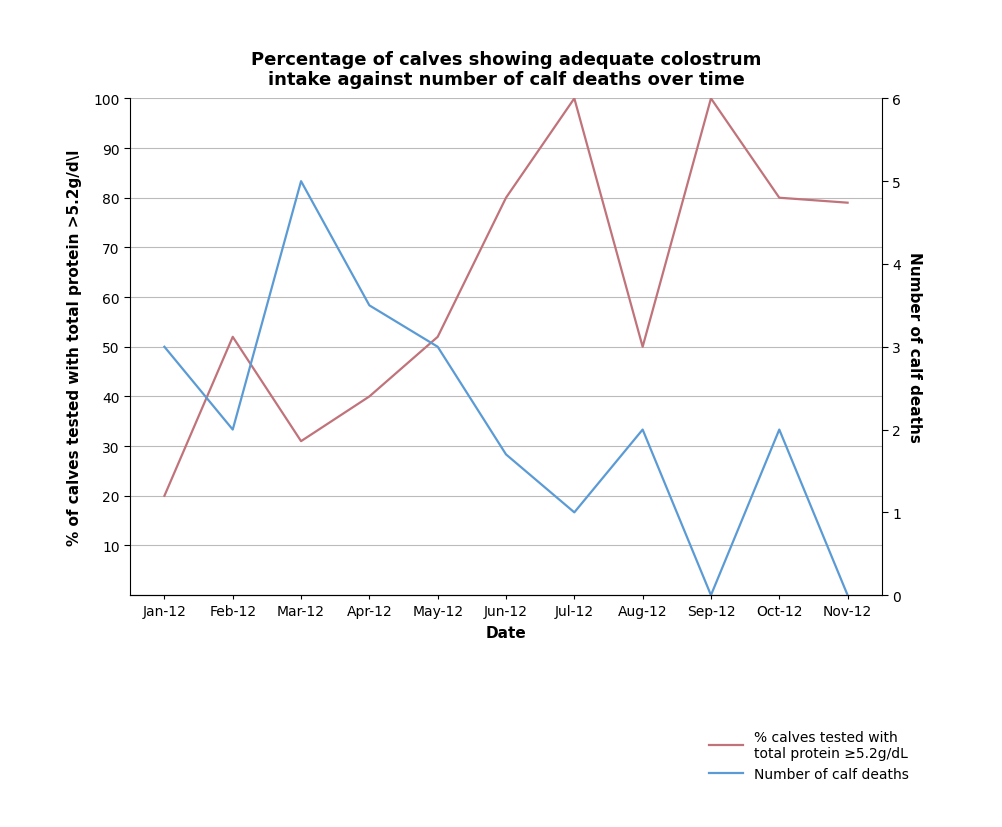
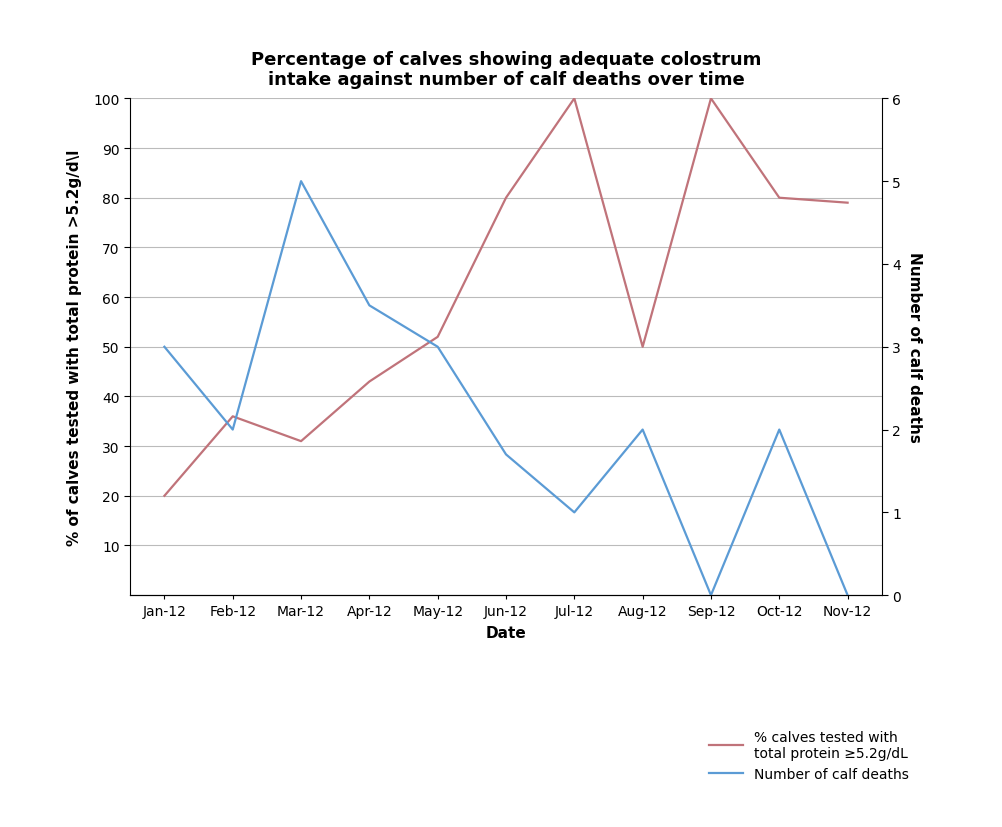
% calves tested with total protein ≥5.2g/dL/Feb-12: 52 -> 36
% calves tested with total protein ≥5.2g/dL/Apr-12: 40 -> 43
